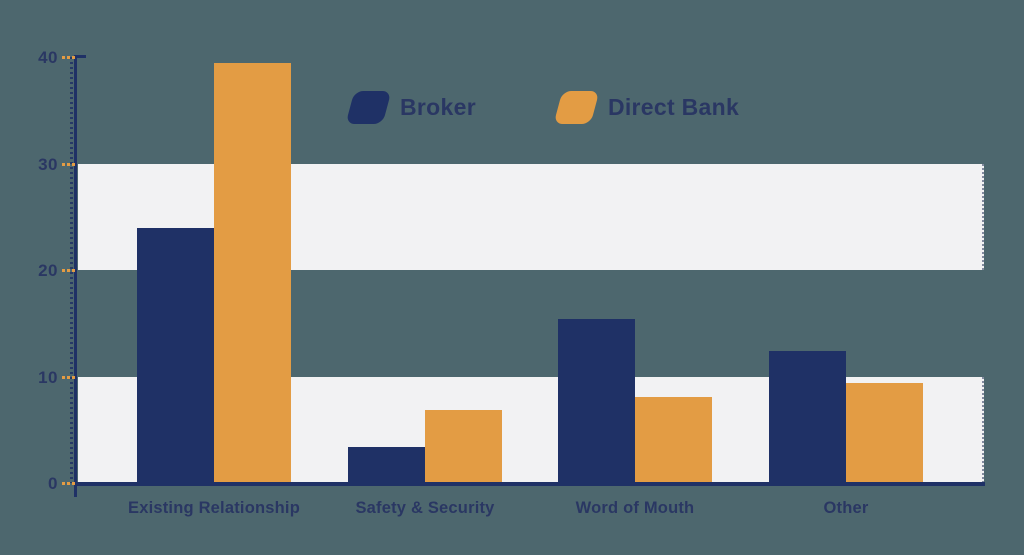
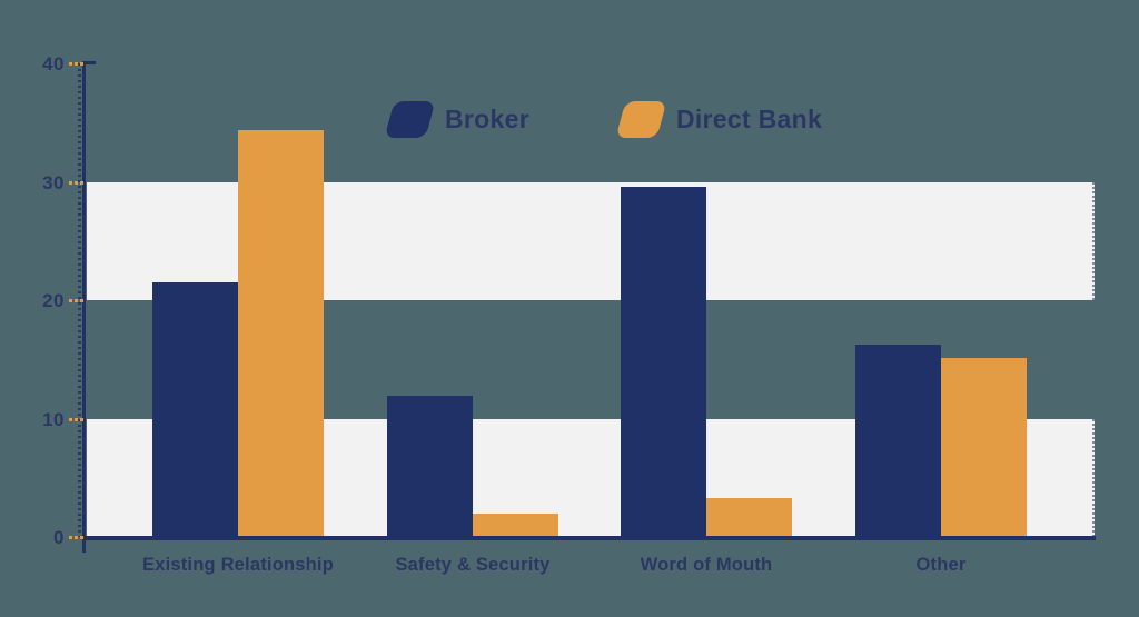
Broker/Existing Relationship: 23.9 -> 21.5
Direct Bank/Existing Relationship: 39.4 -> 34.4
Broker/Safety & Security: 3.4 -> 11.9
Direct Bank/Safety & Security: 6.9 -> 2.0
Broker/Word of Mouth: 15.4 -> 29.6
Direct Bank/Word of Mouth: 8.1 -> 3.3
Broker/Other: 12.4 -> 16.2
Direct Bank/Other: 9.4 -> 15.1
